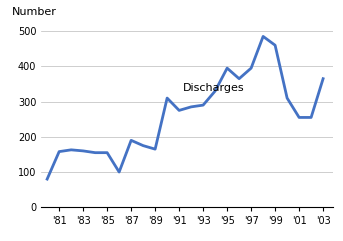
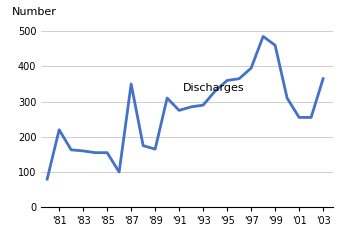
'81: 158 -> 220
'87: 190 -> 350
'95: 395 -> 360
